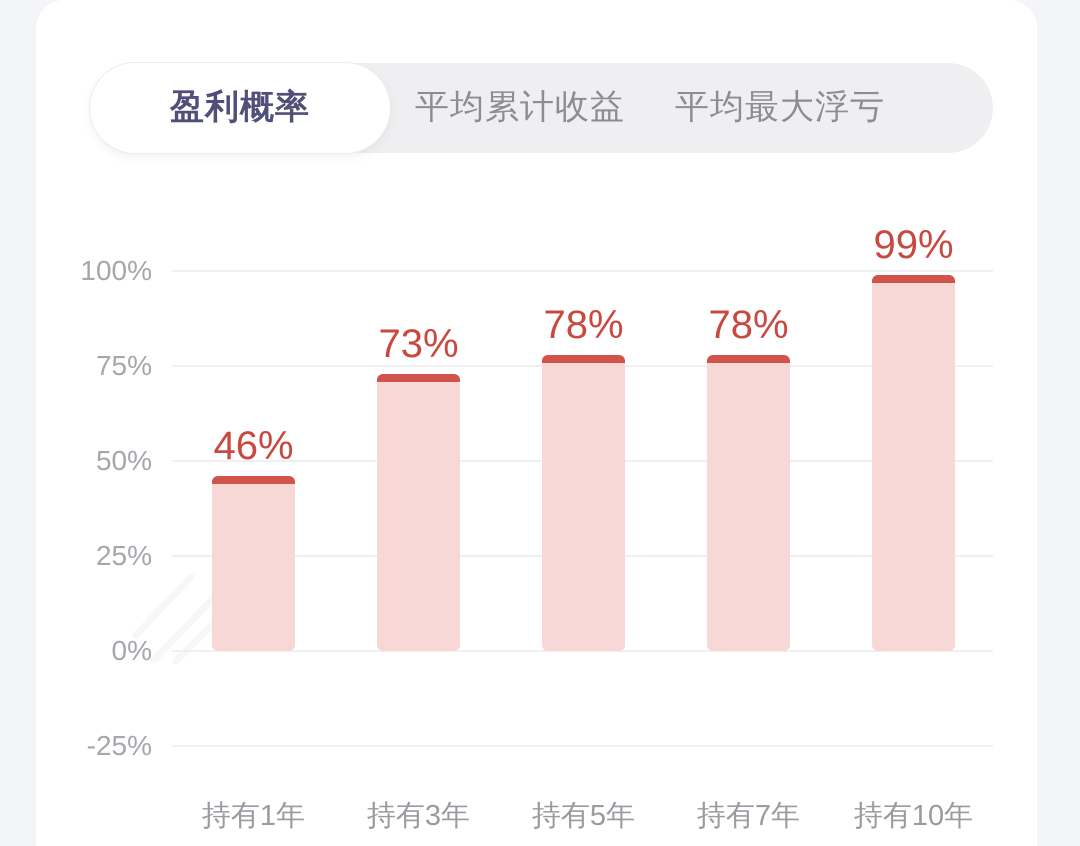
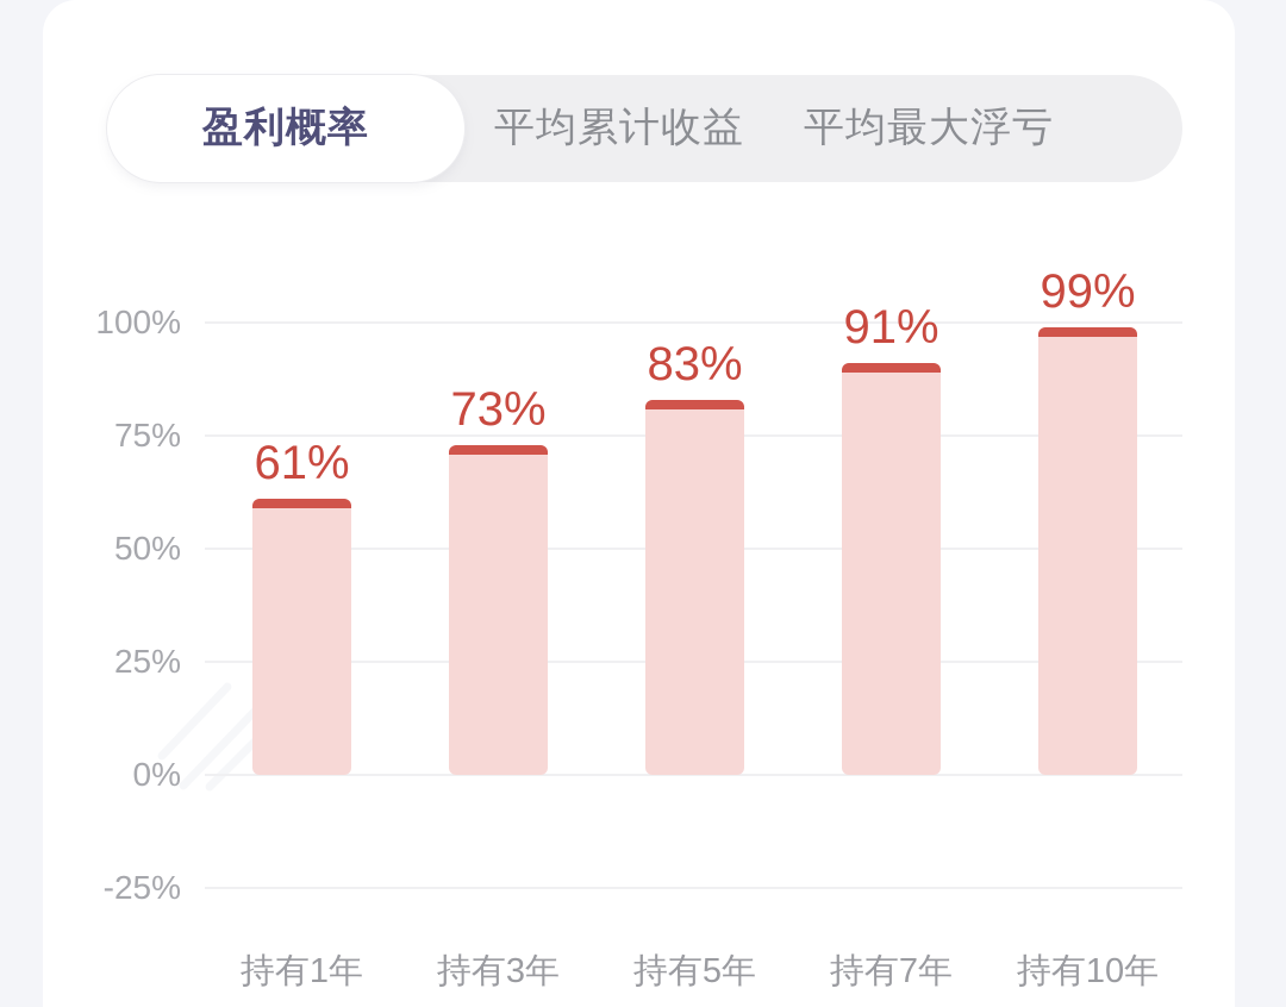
持有1年: 46% -> 61%
持有5年: 78% -> 83%
持有7年: 78% -> 91%
